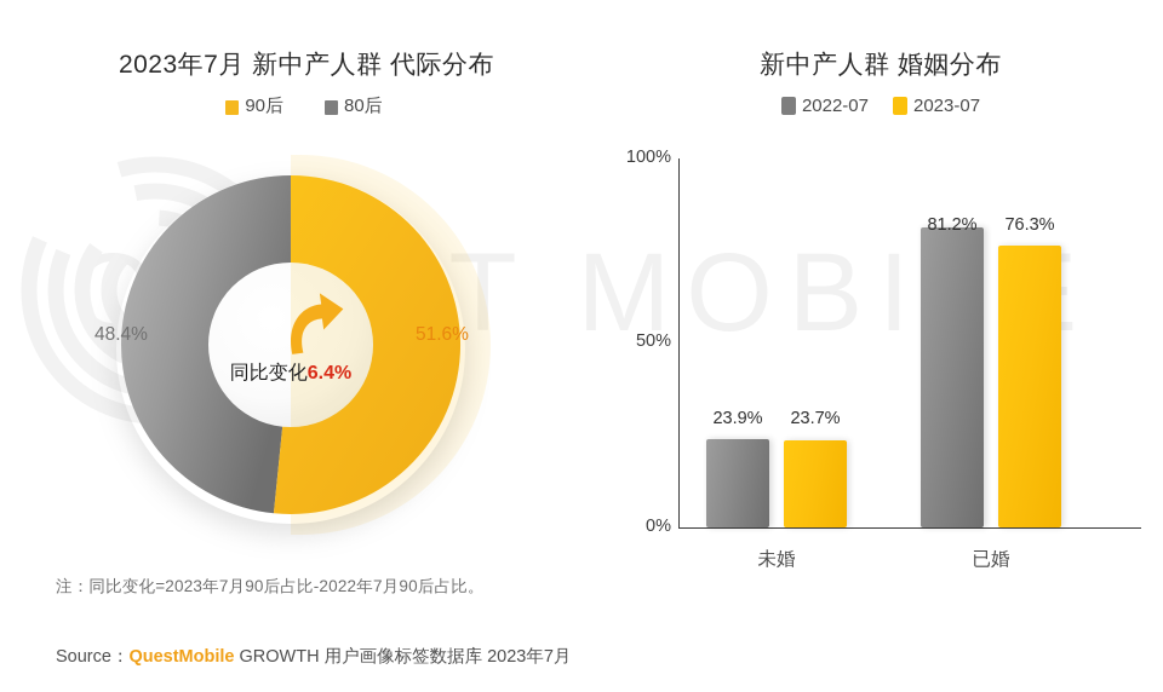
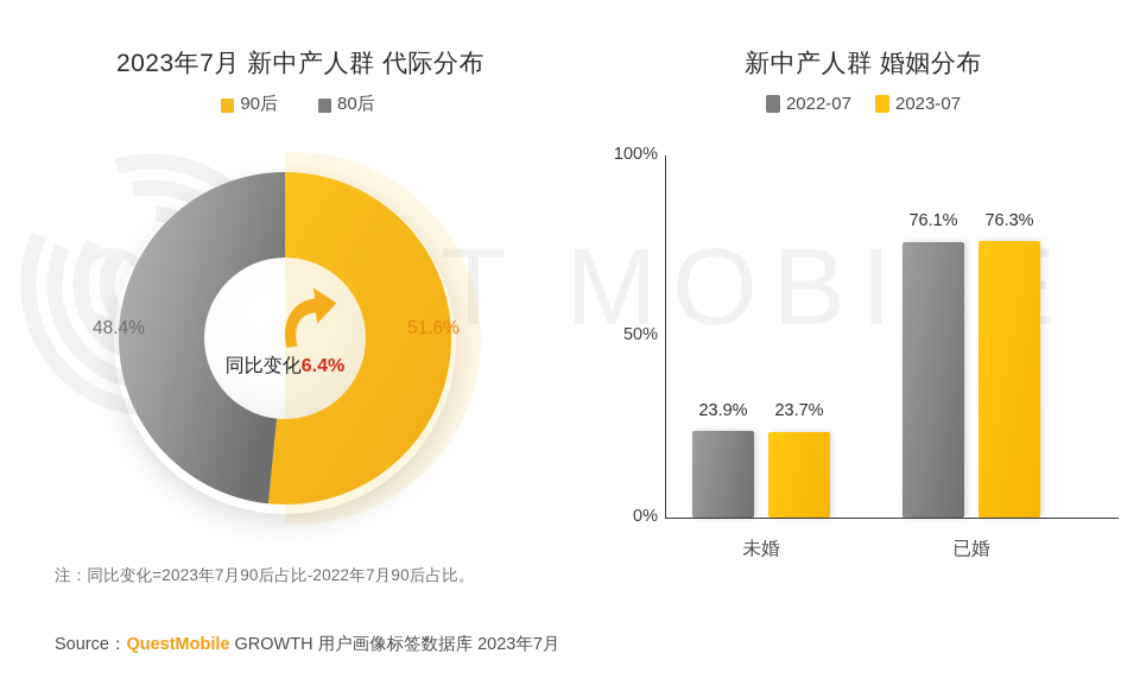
新中产人群 婚姻分布/2022-07/已婚: 81.2% -> 76.1%
